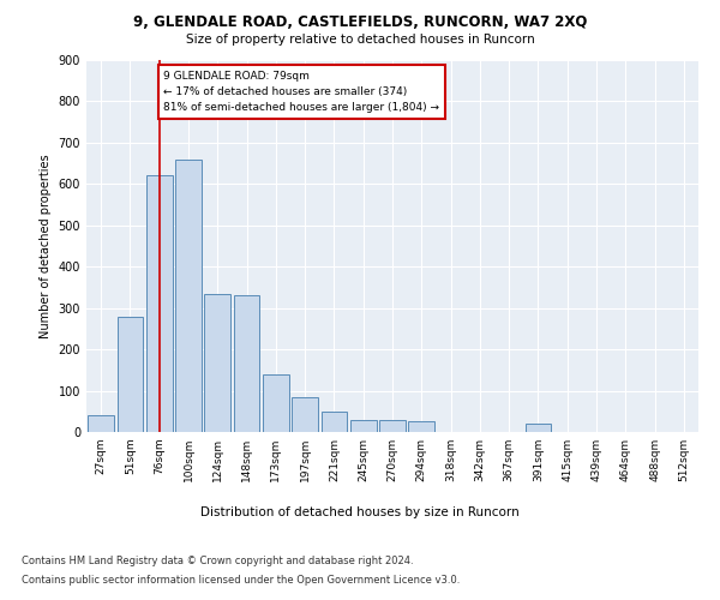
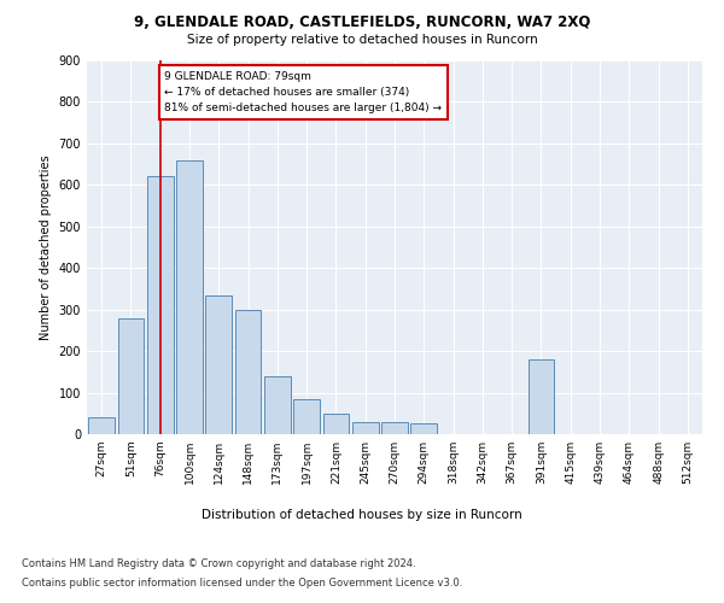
148sqm: 330 -> 300
391sqm: 20 -> 180
